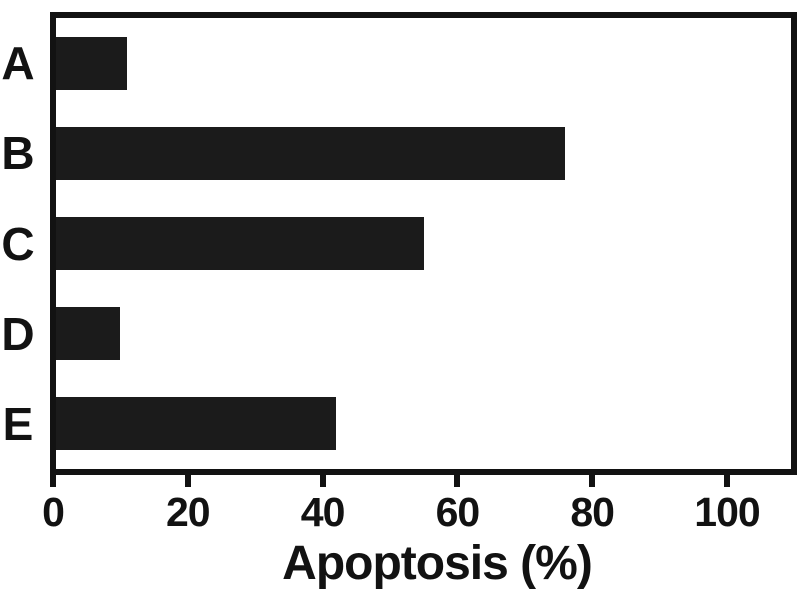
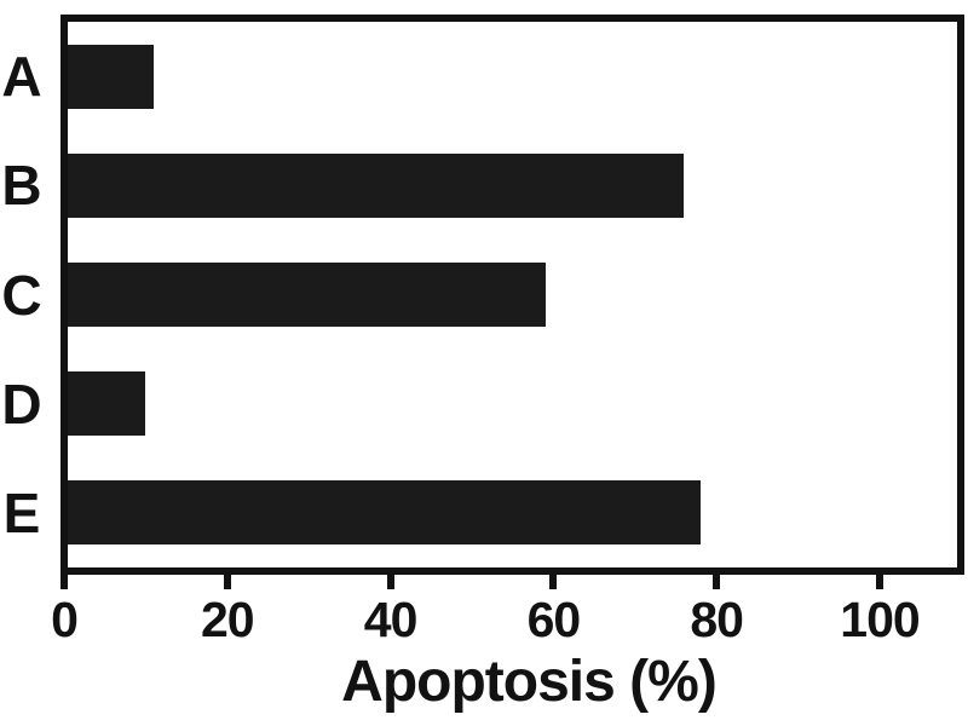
C: 55 -> 59
E: 42 -> 78
